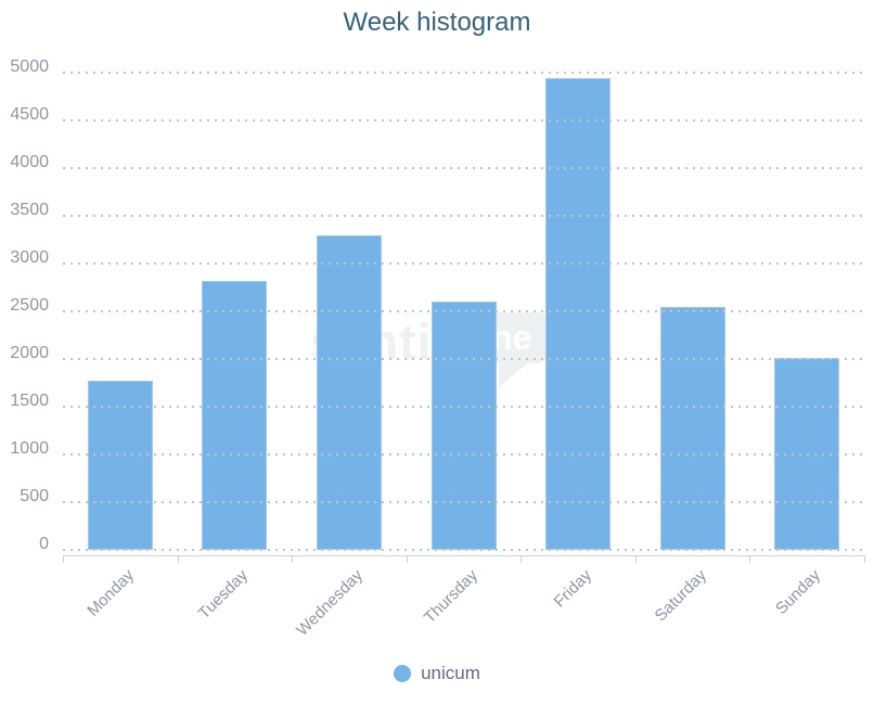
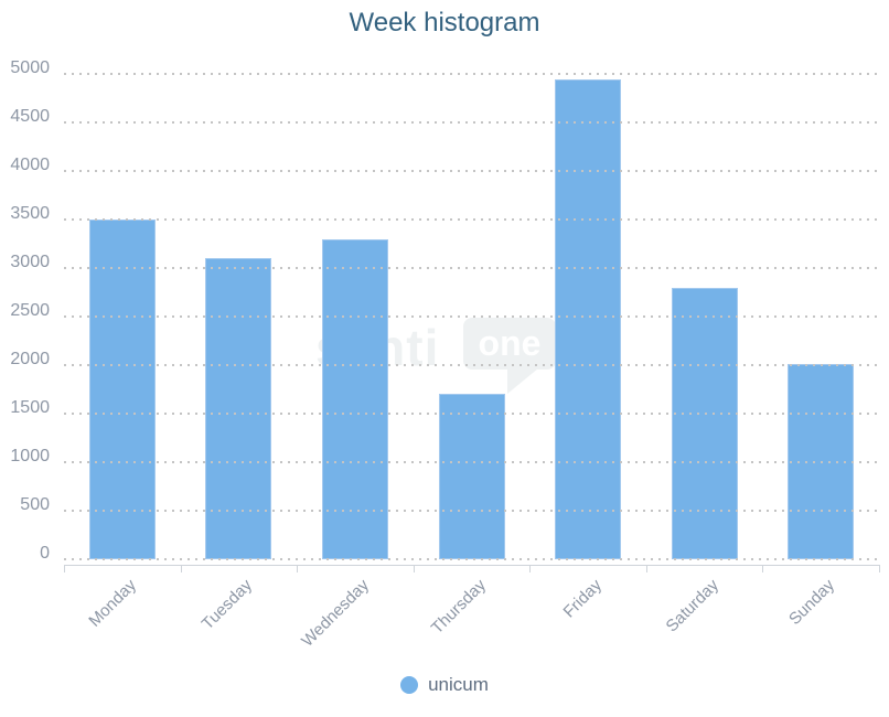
Monday: 1800 -> 3500
Tuesday: 2800 -> 3100
Thursday: 2600 -> 1700
Saturday: 2600 -> 2800
